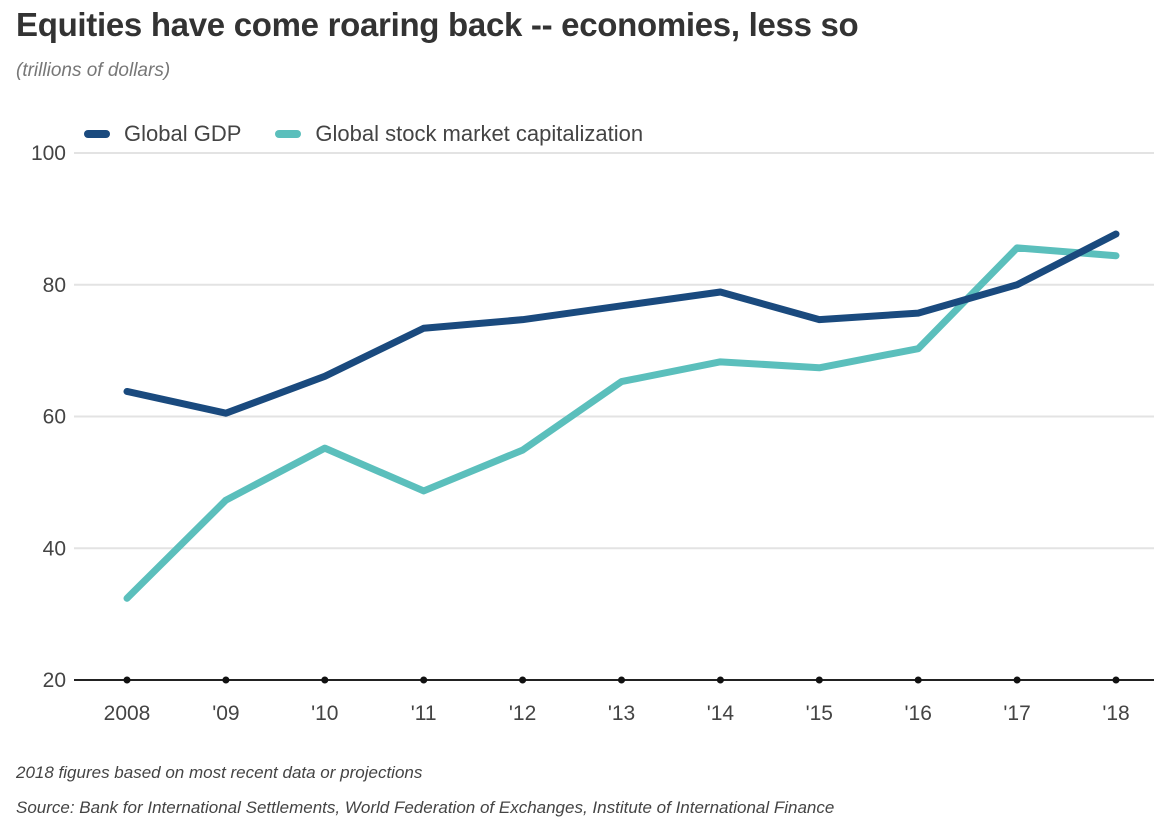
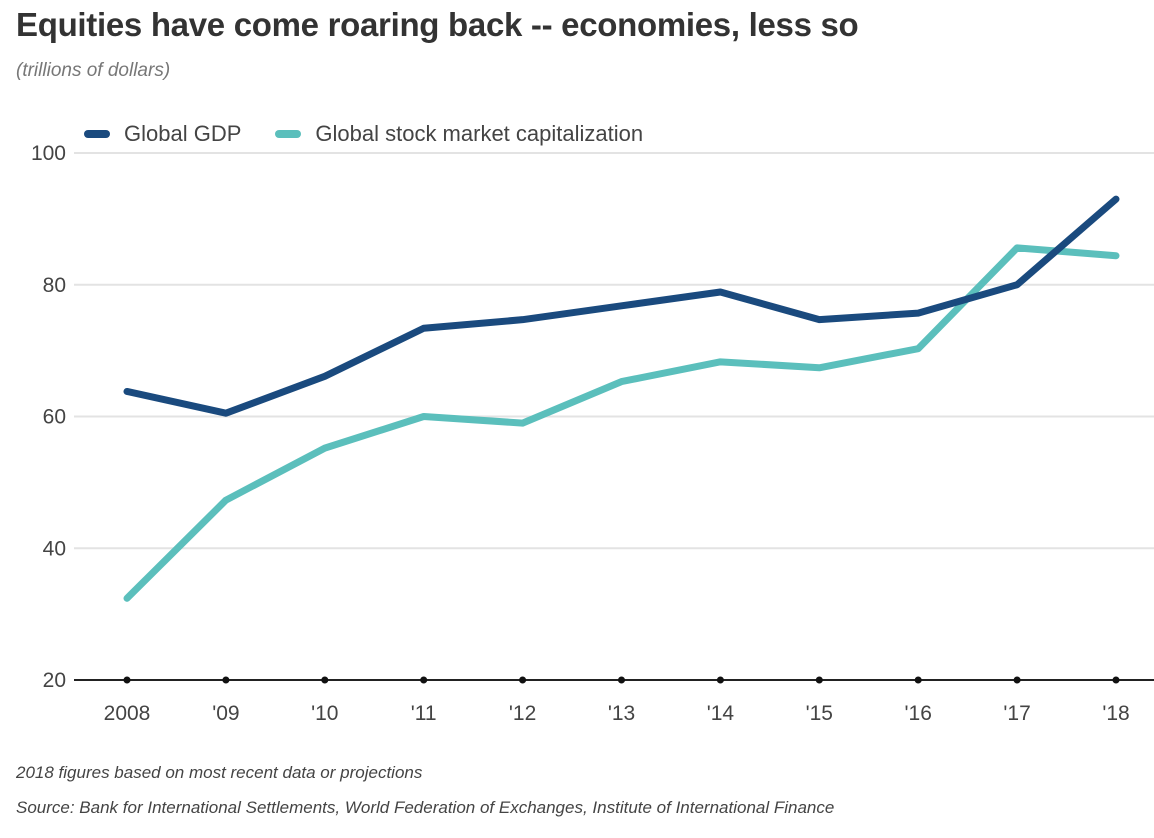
Global stock market capitalization/'11: 49 -> 60
Global stock market capitalization/'12: 55 -> 59
Global GDP/'18: 88 -> 93
